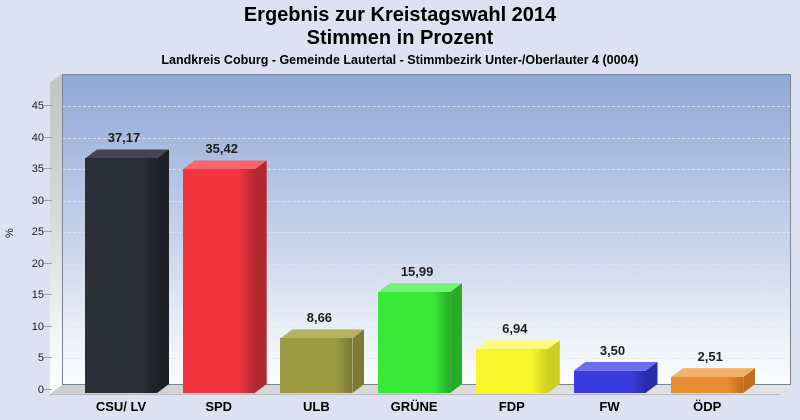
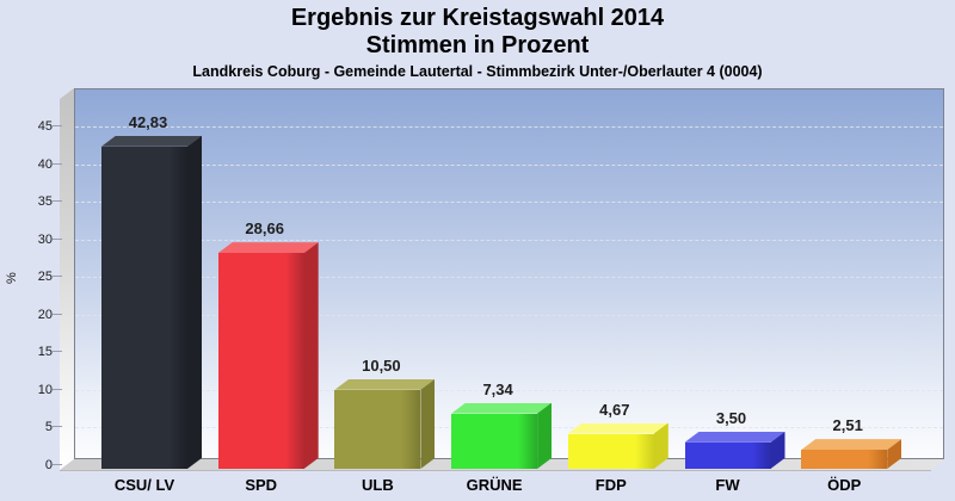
CSU/ LV: 37,17 -> 42,83
SPD: 35,42 -> 28,66
ULB: 8,66 -> 10,50
GRÜNE: 15,99 -> 7,34
FDP: 6,94 -> 4,67
